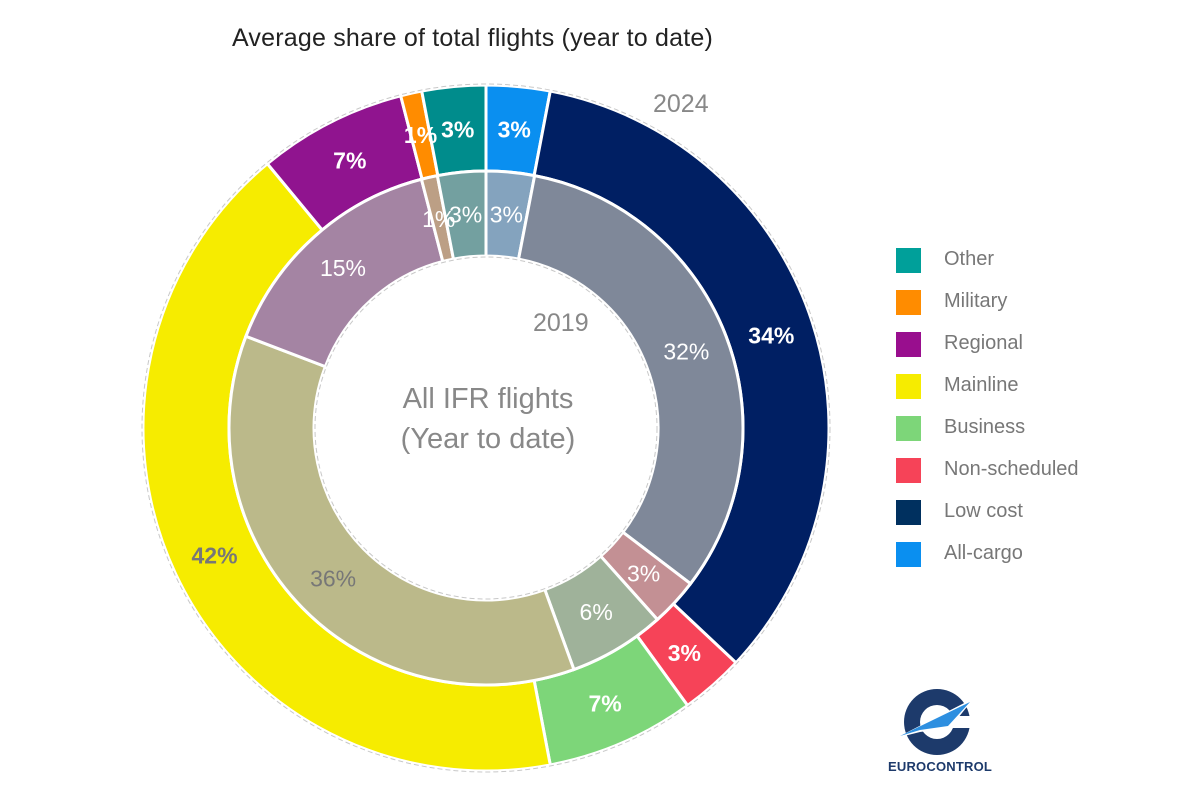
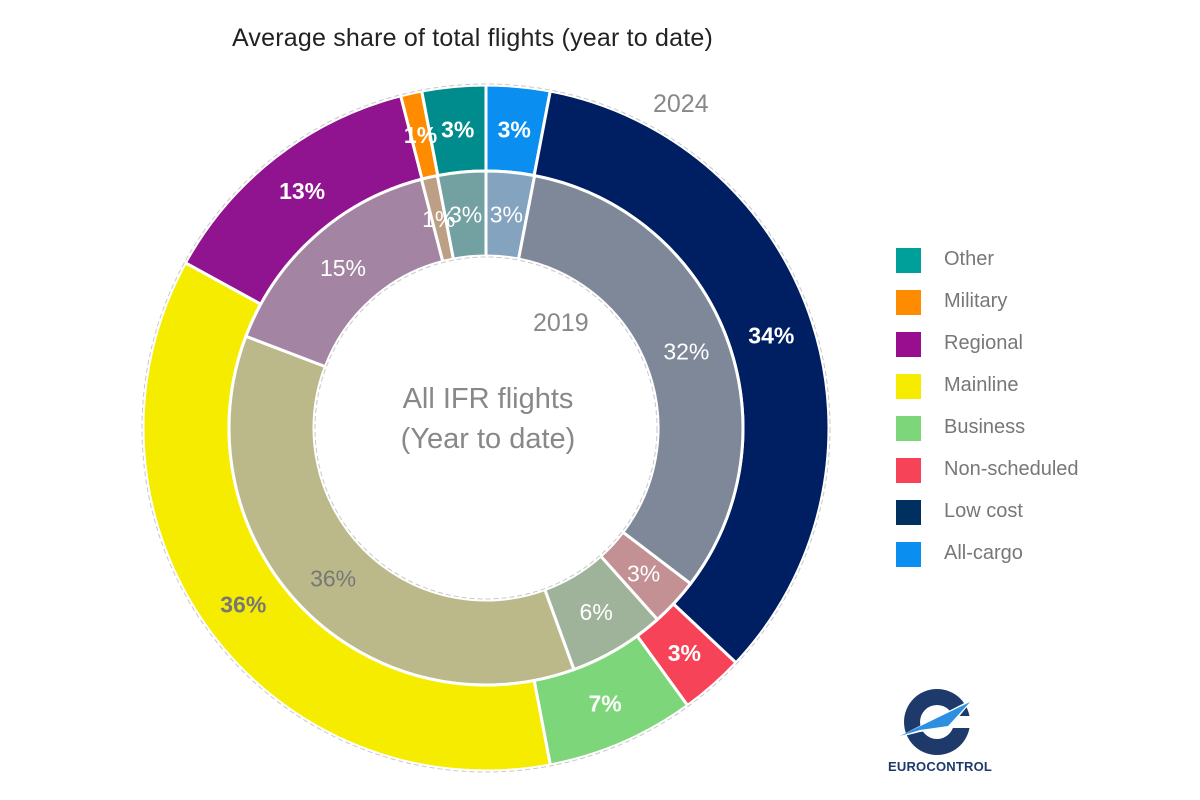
2024/Mainline: 42% -> 36%
2024/Regional: 7% -> 13%
